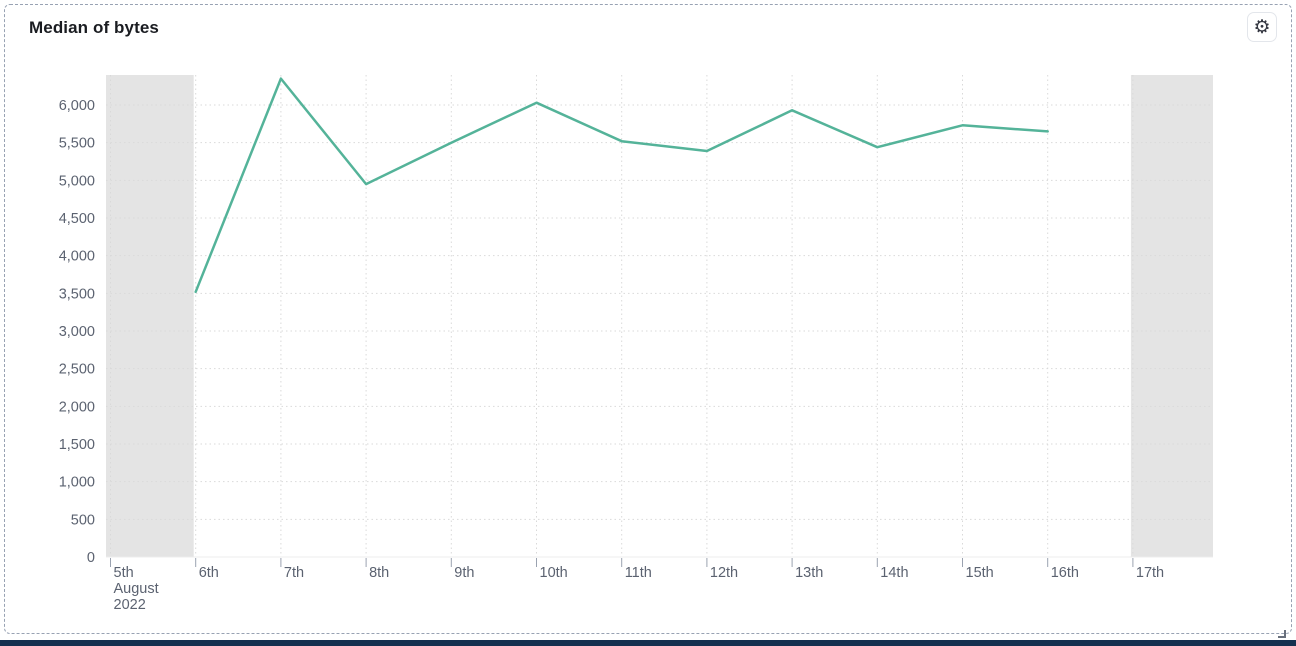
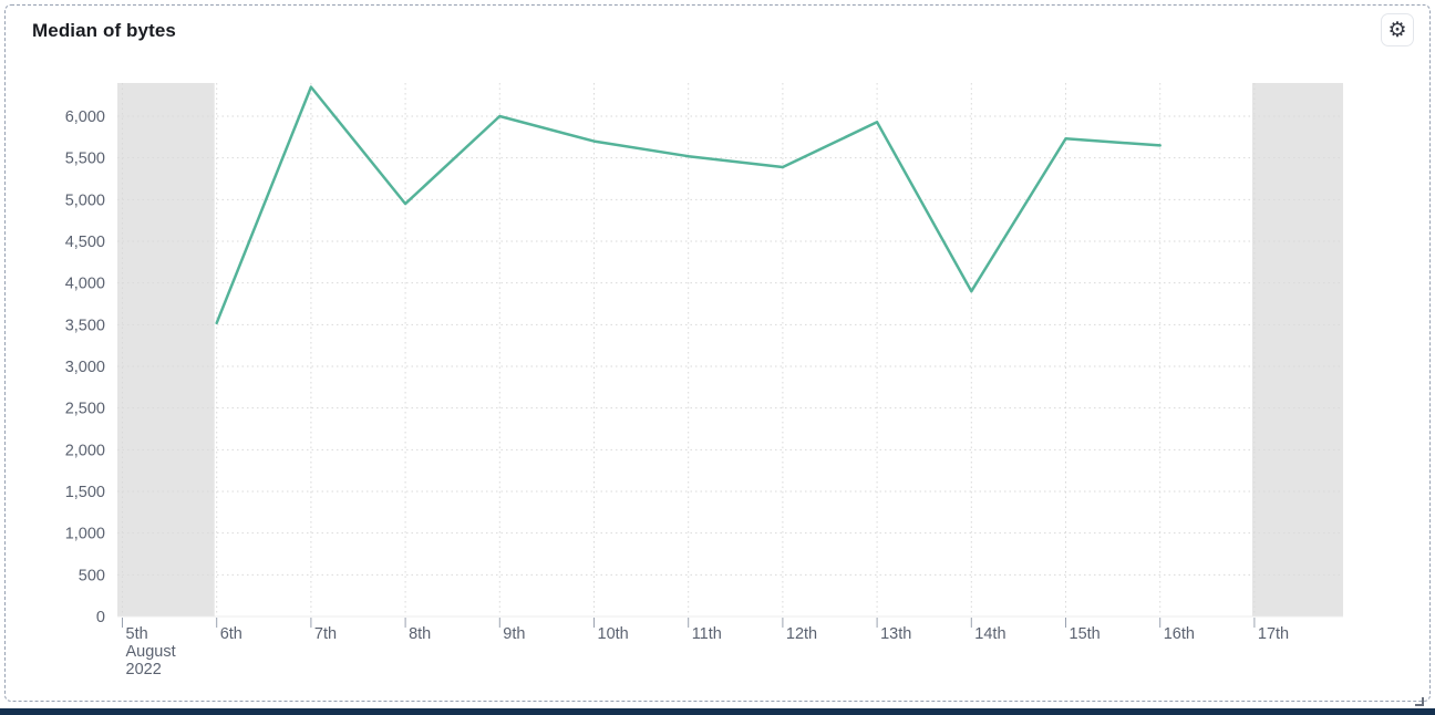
9th: 5500 -> 6000
10th: 6000 -> 5700
14th: 5400 -> 3900
